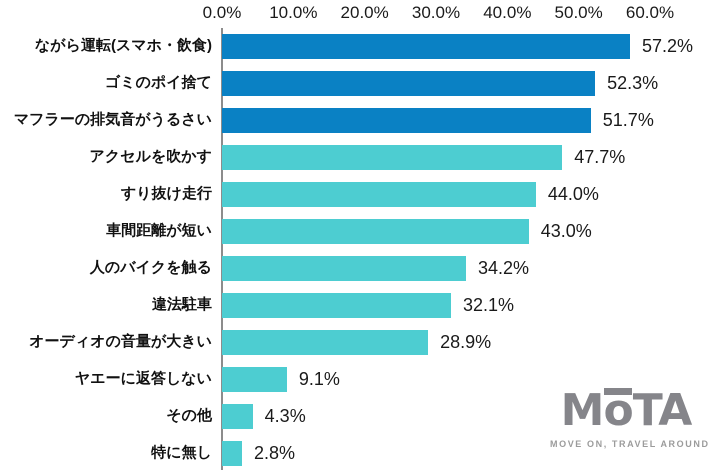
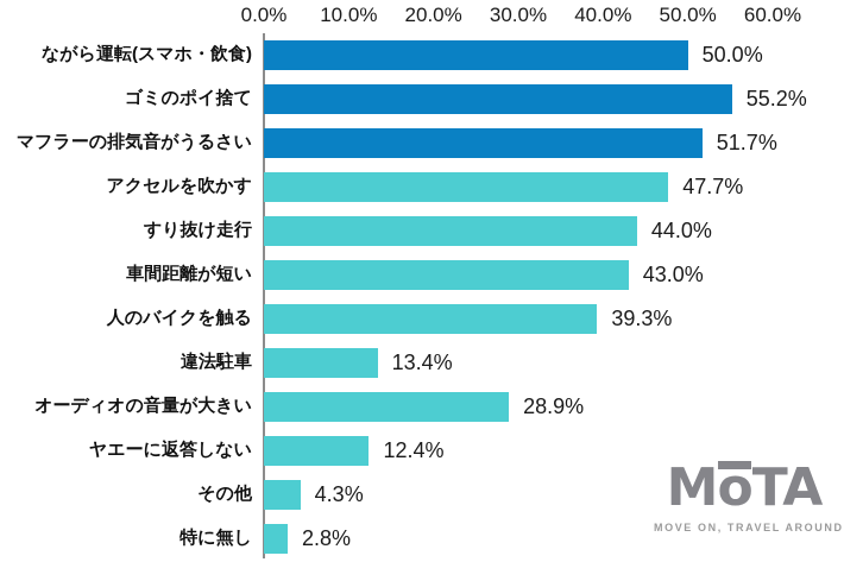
ながら運転(スマホ・飲食): 57.2% -> 50.0%
ゴミのポイ捨て: 52.3% -> 55.2%
人のバイクを触る: 34.2% -> 39.3%
違法駐車: 32.1% -> 13.4%
ヤエーに返答しない: 9.1% -> 12.4%
